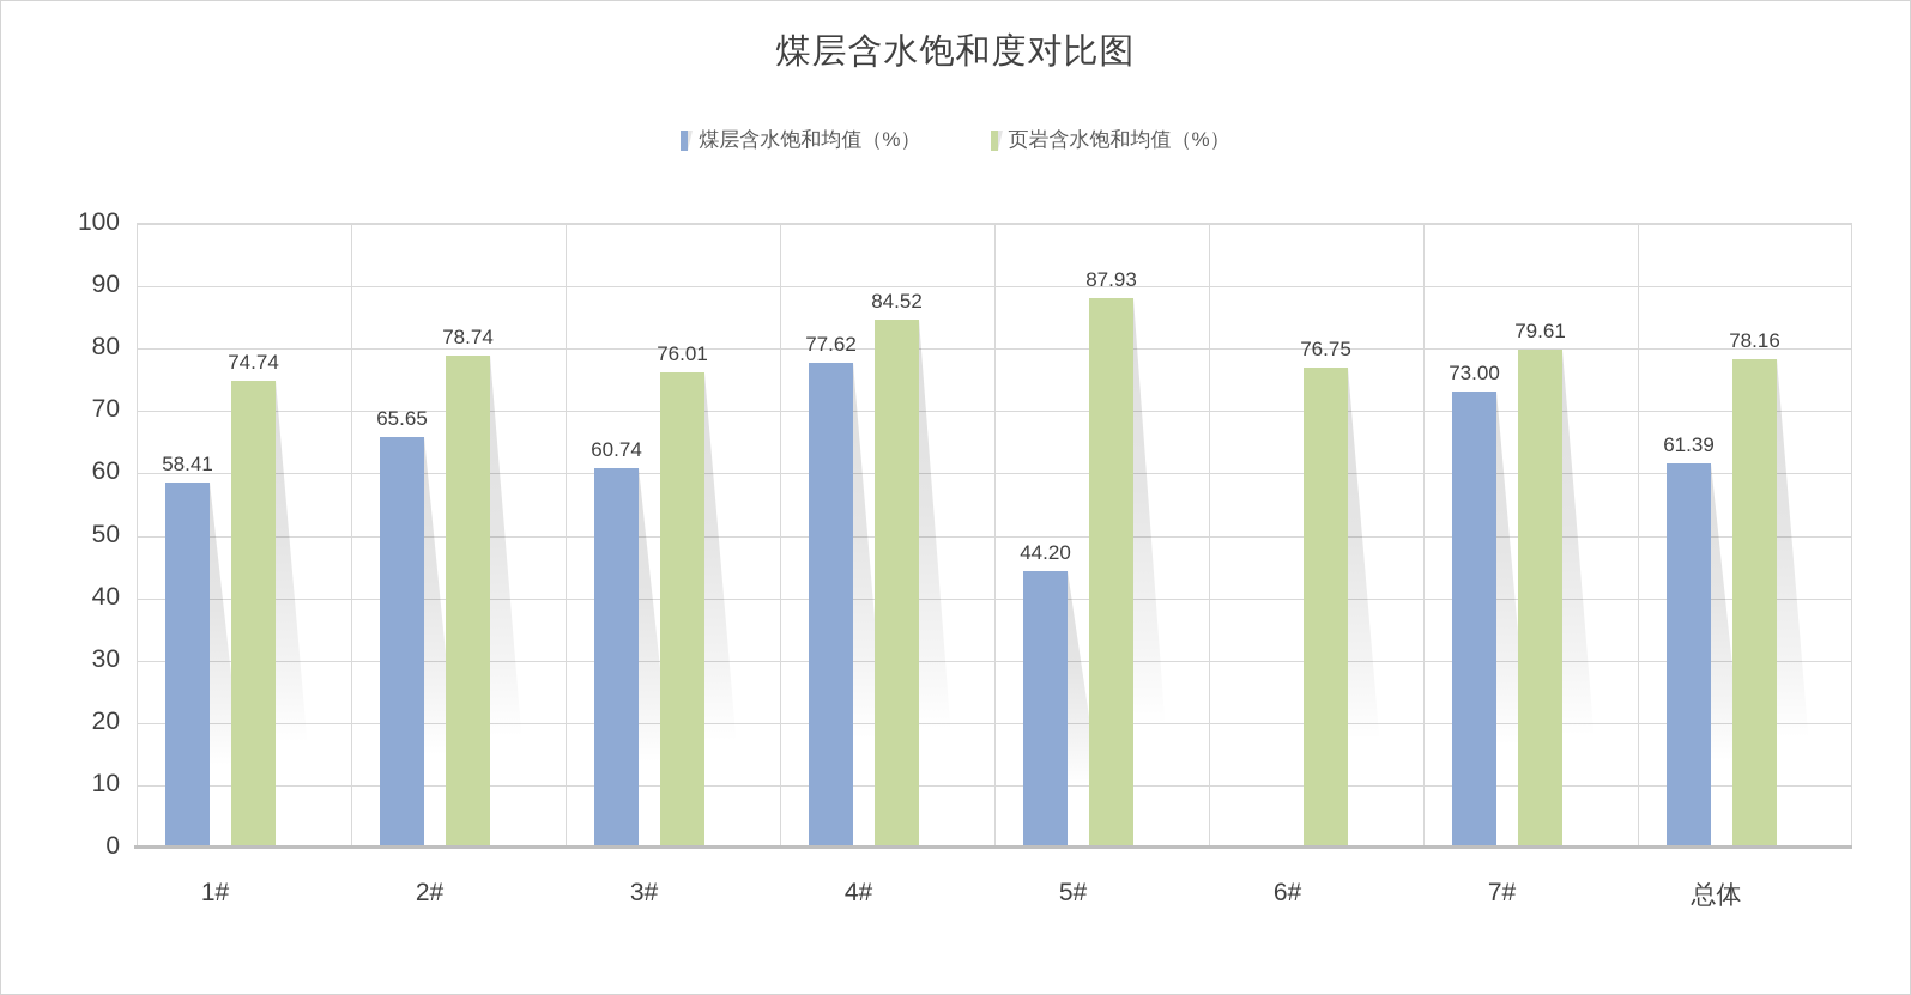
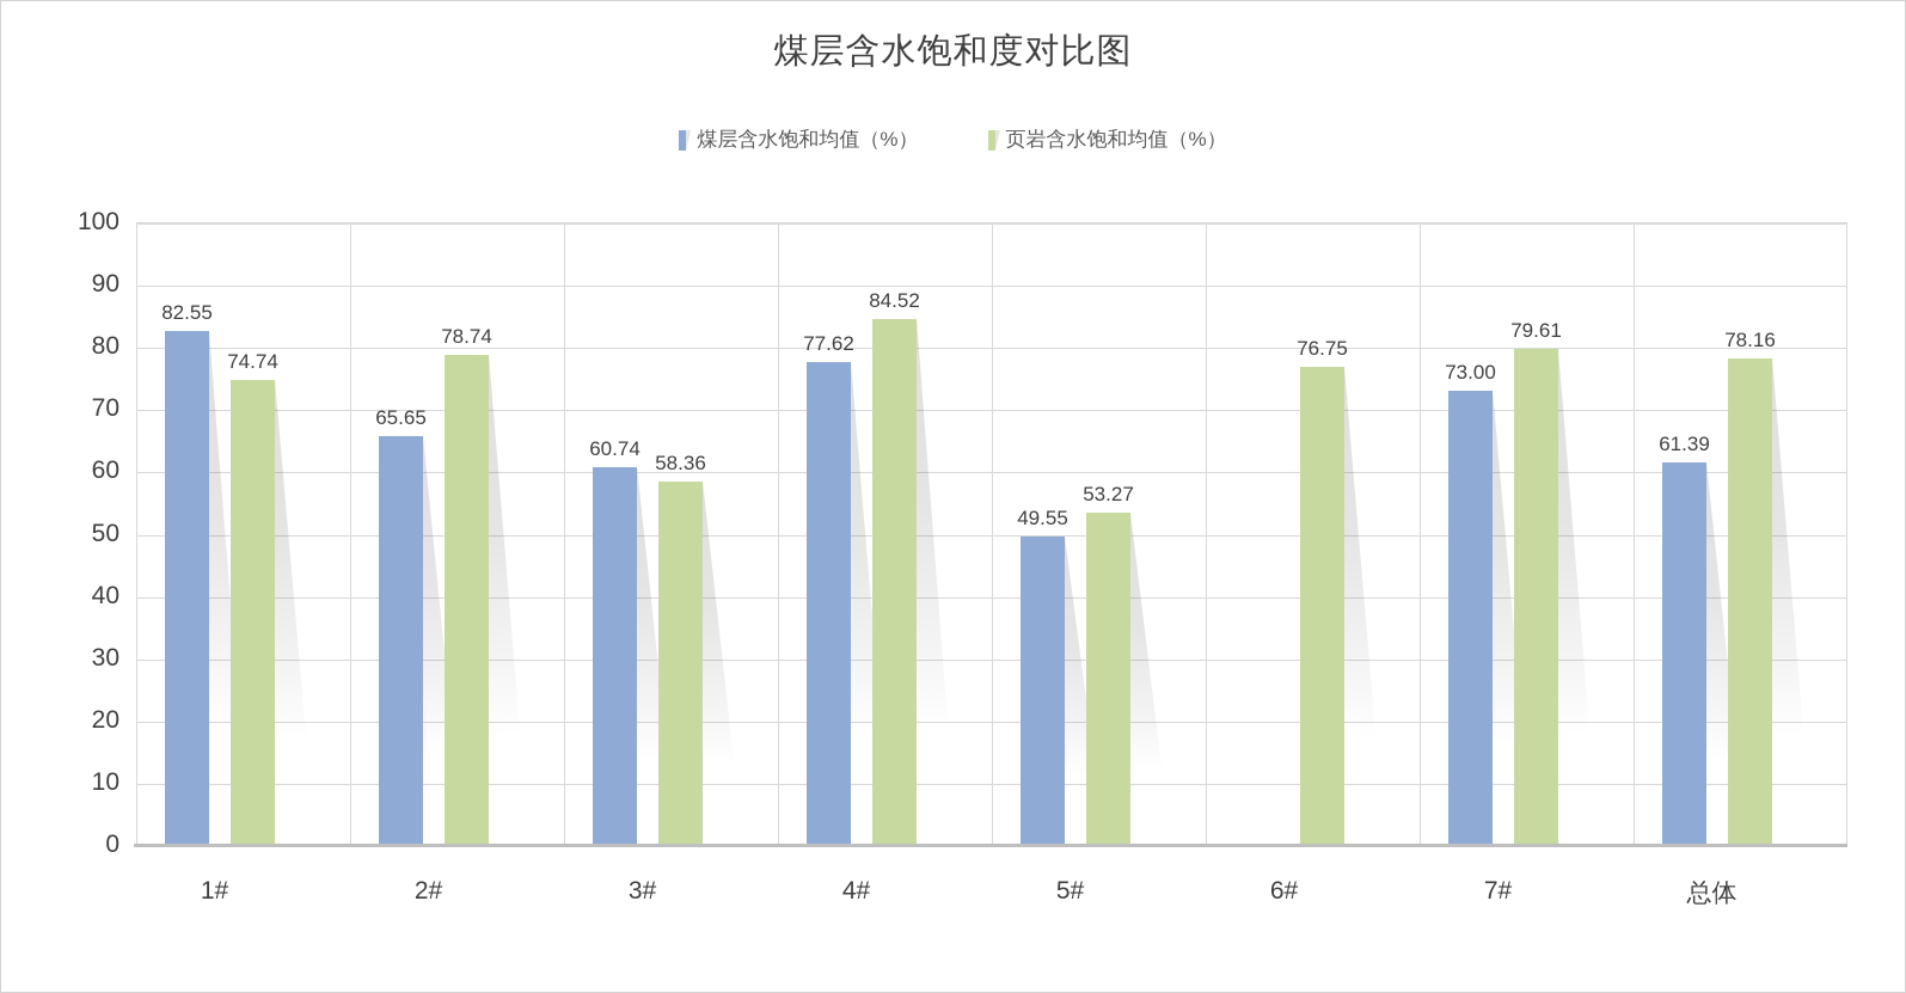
煤层含水饱和均值（%）/1#: 58.41 -> 82.55
页岩含水饱和均值（%）/3#: 76.01 -> 58.36
煤层含水饱和均值（%）/5#: 44.20 -> 49.55
页岩含水饱和均值（%）/5#: 87.93 -> 53.27
